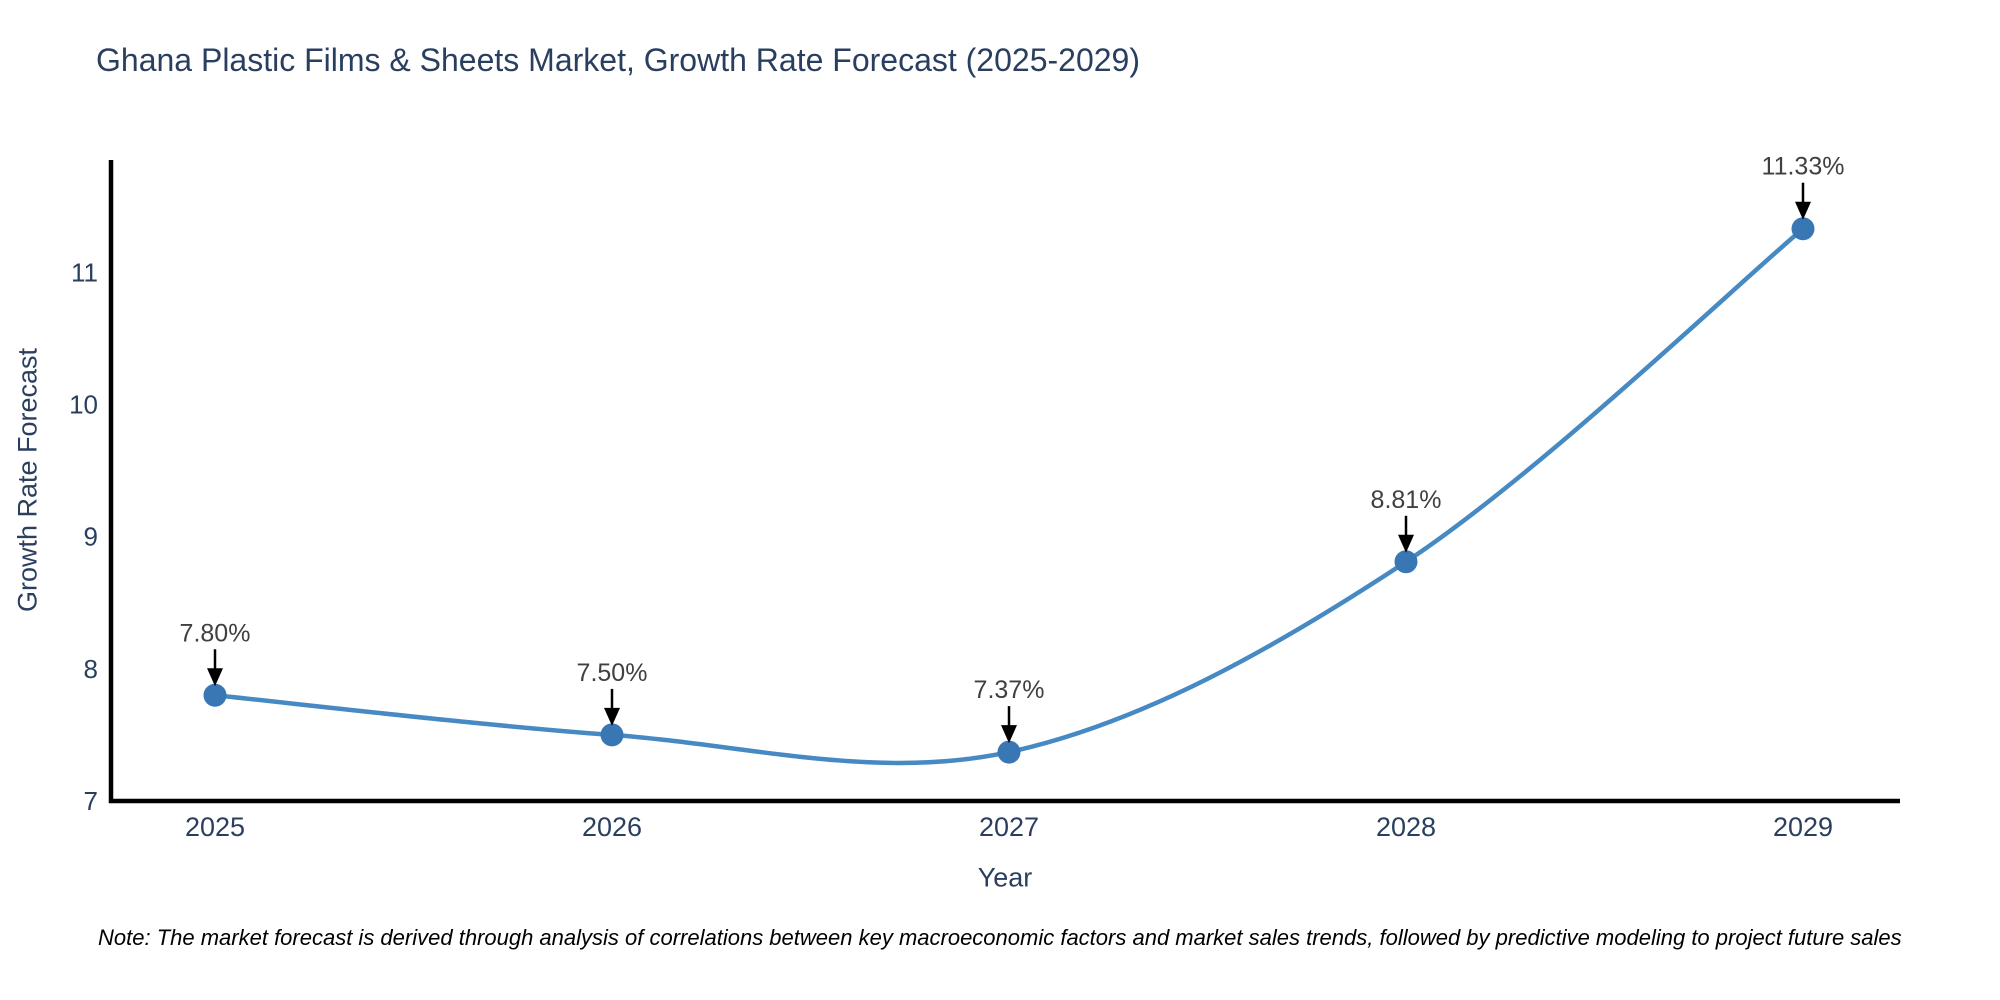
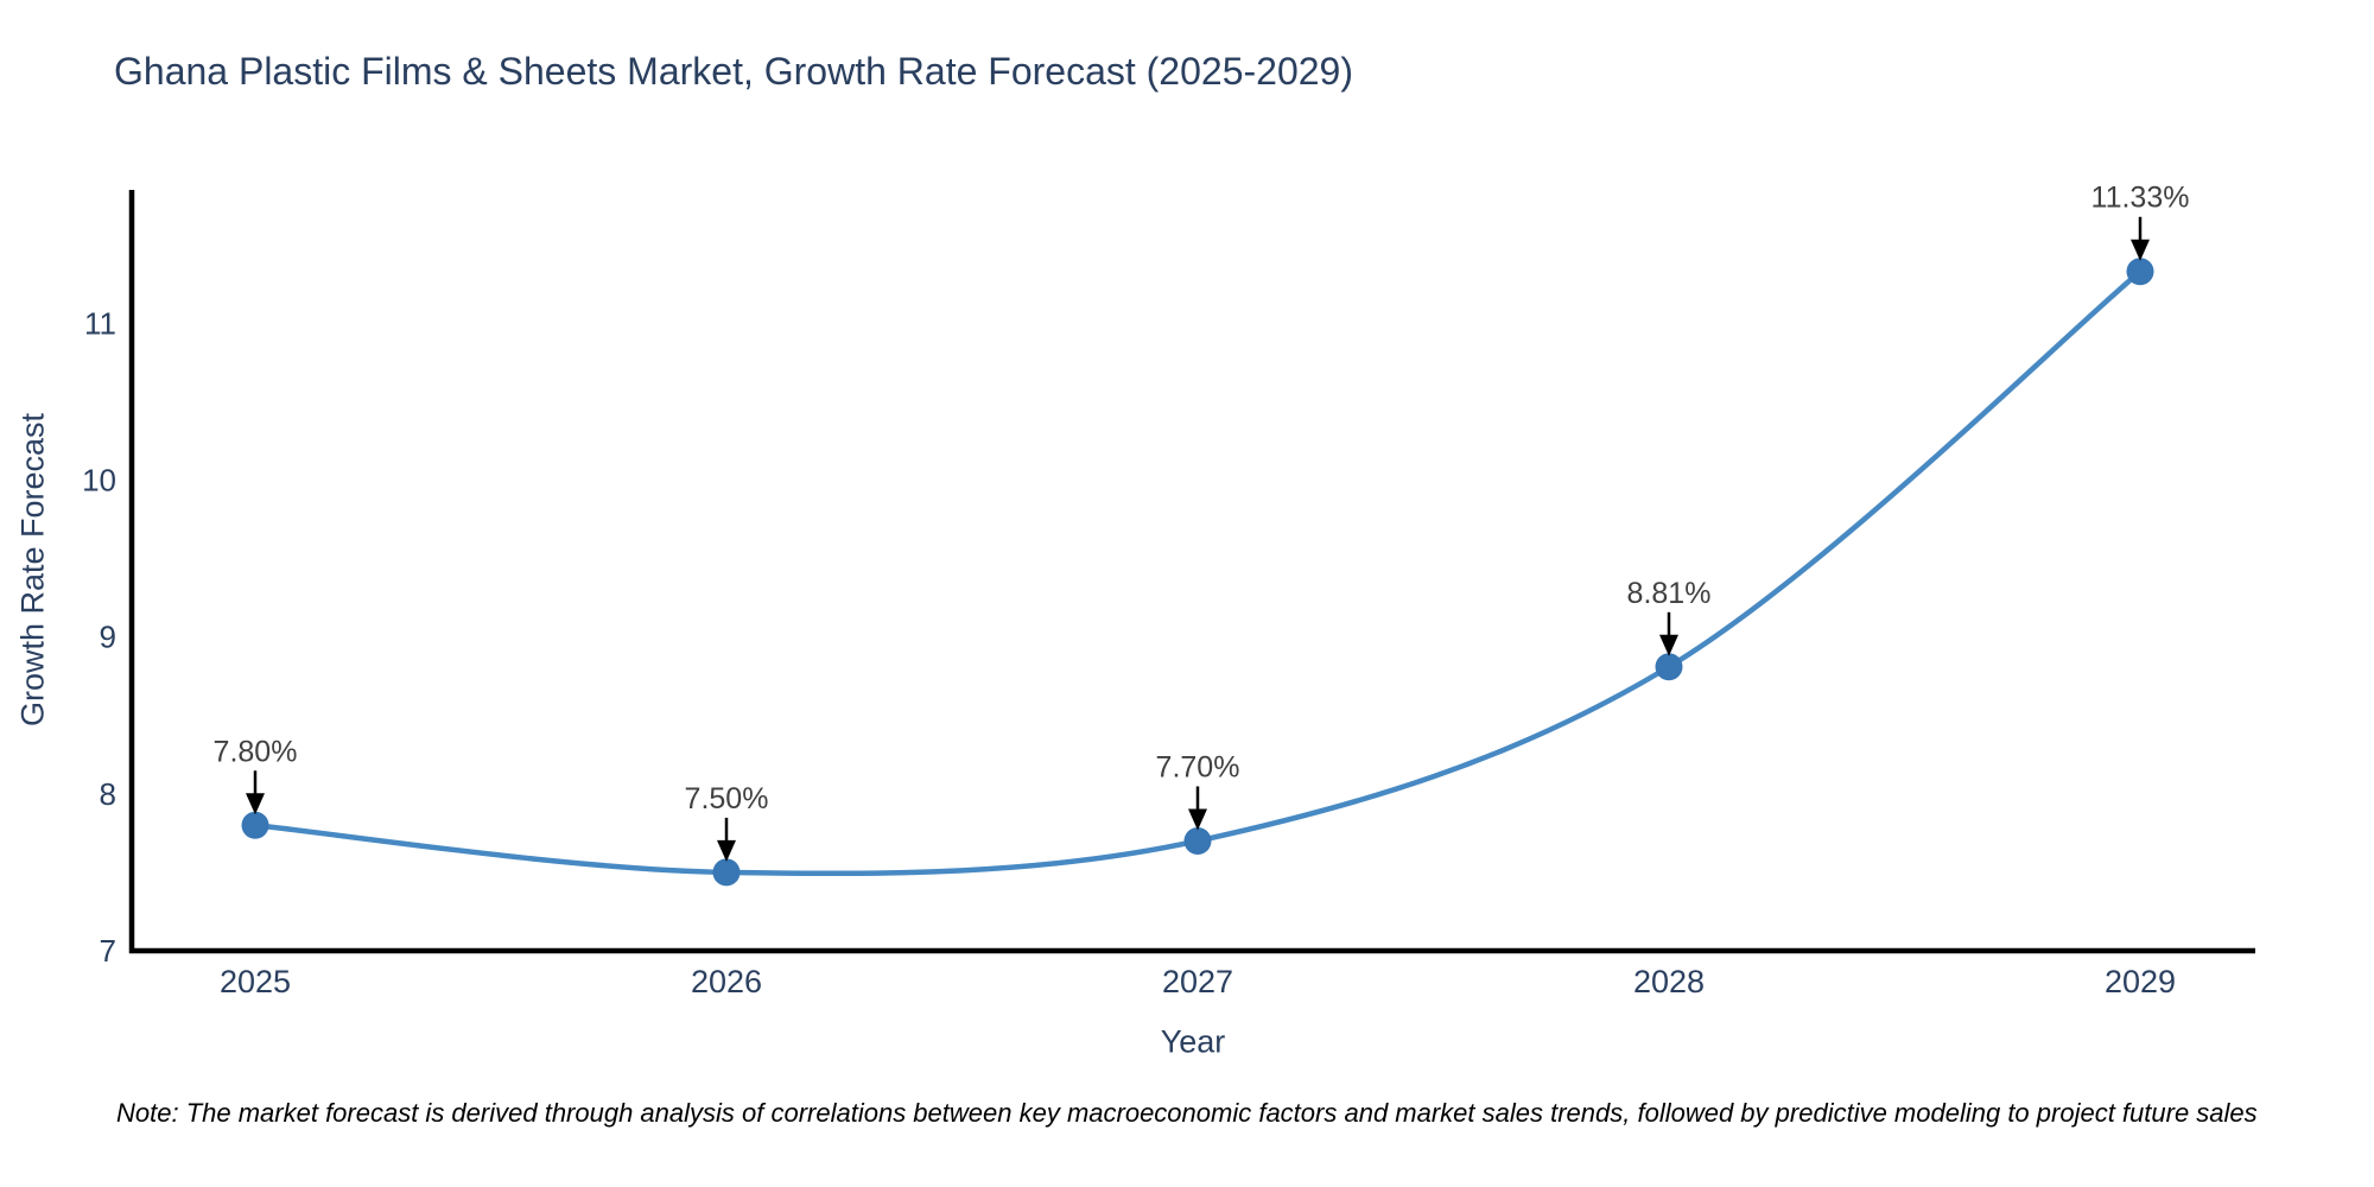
2027: 7.37% -> 7.70%
